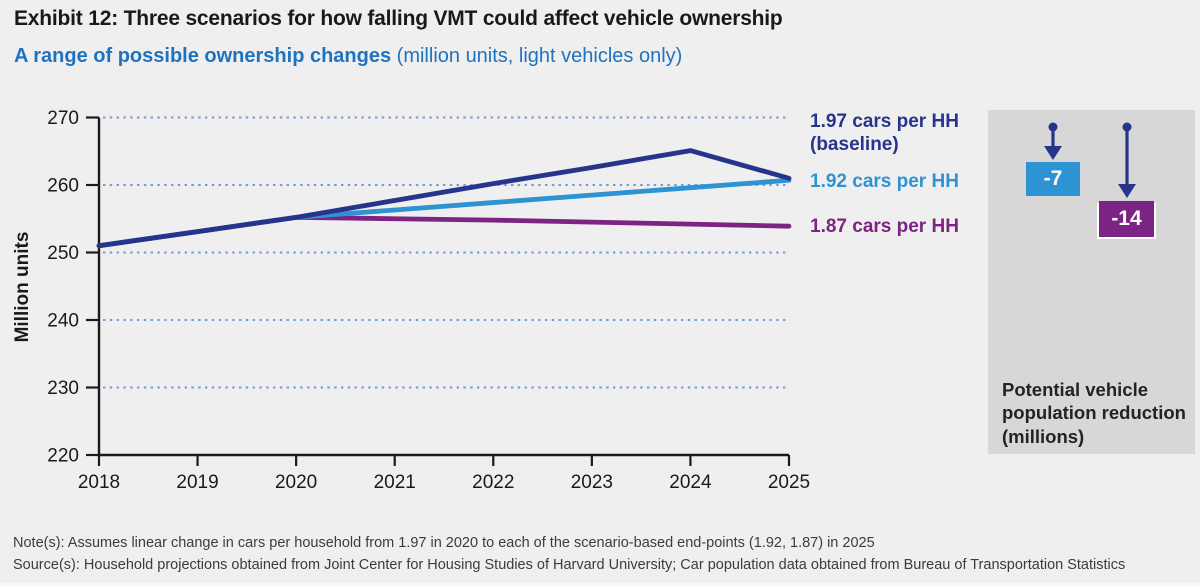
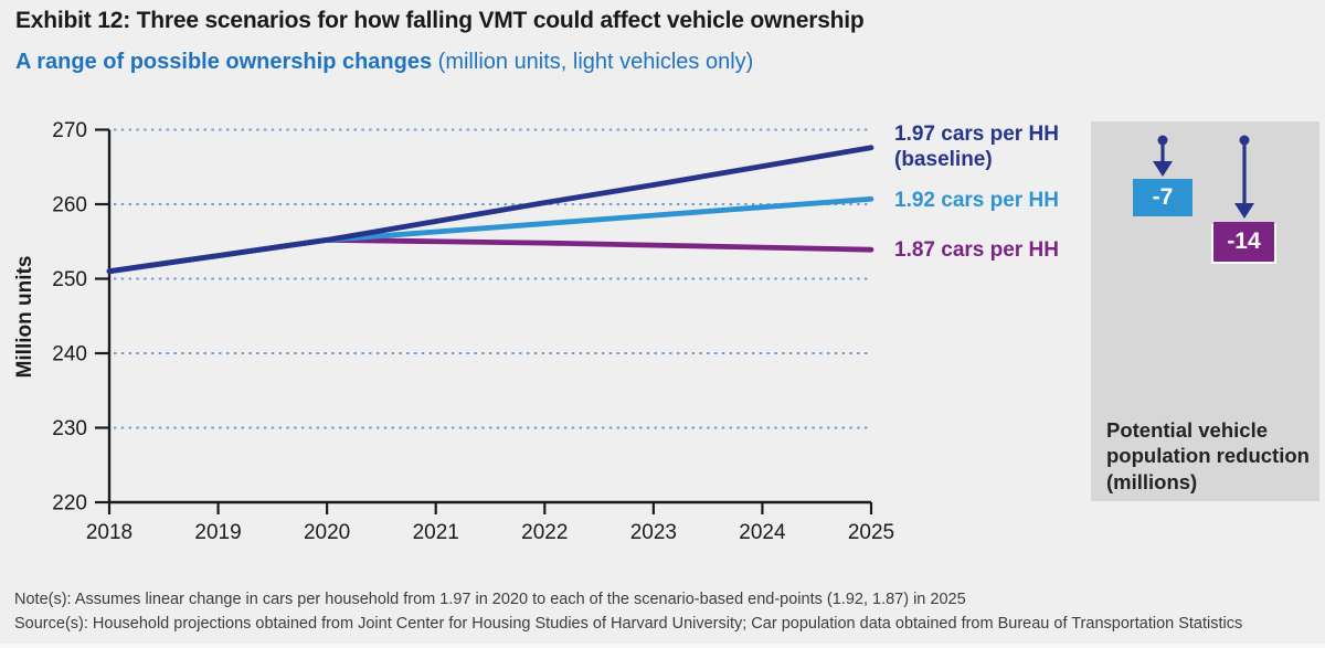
1.97 cars per HH (baseline)/2025: 261 -> 268
